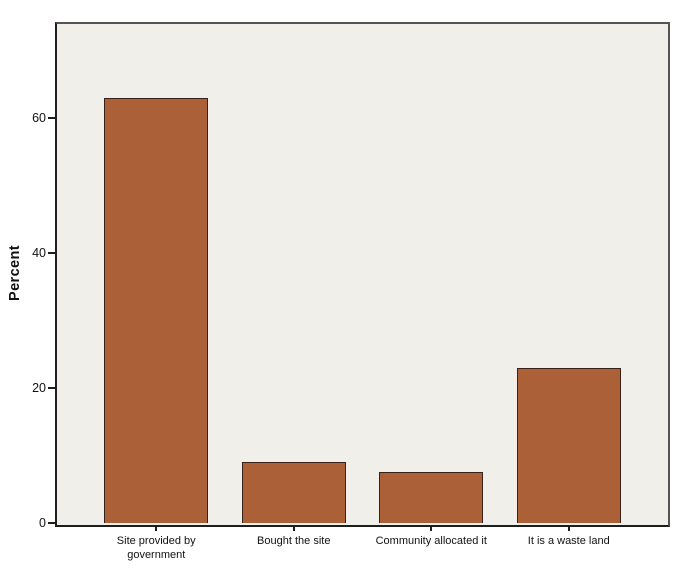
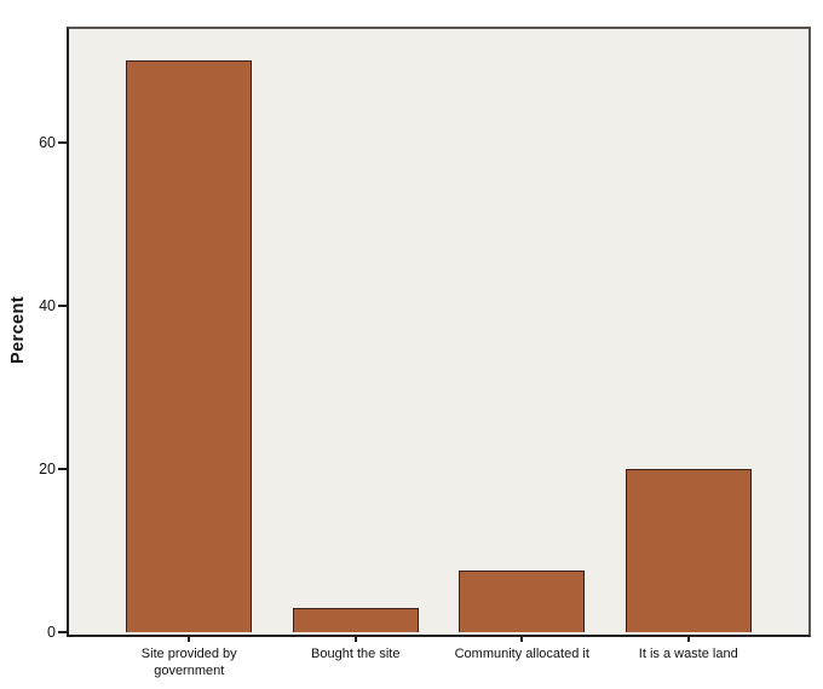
Site provided by government: 63 -> 70
Bought the site: 9 -> 3
It is a waste land: 23 -> 20
